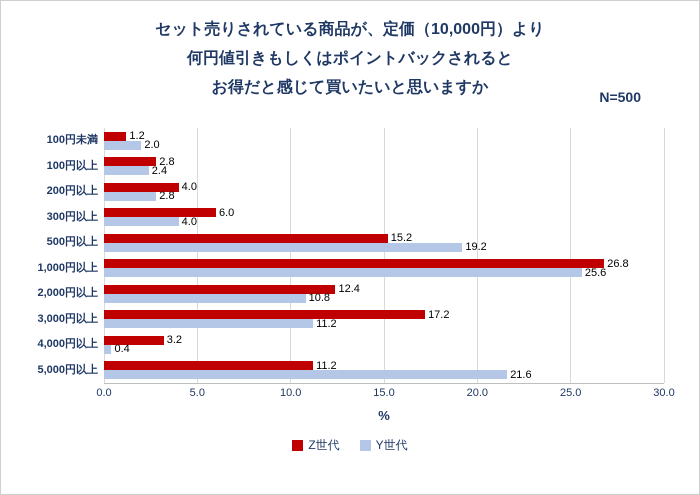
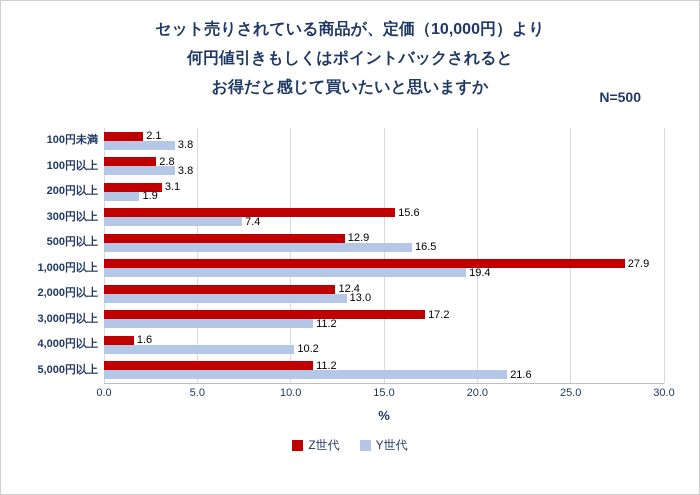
Z世代/100円未満: 1.2 -> 2.1
Y世代/100円未満: 2.0 -> 3.8
Y世代/100円以上: 2.4 -> 3.8
Z世代/200円以上: 4.0 -> 3.1
Y世代/200円以上: 2.8 -> 1.9
Z世代/300円以上: 6.0 -> 15.6
Y世代/300円以上: 4.0 -> 7.4
Z世代/500円以上: 15.2 -> 12.9
Y世代/500円以上: 19.2 -> 16.5
Z世代/1,000円以上: 26.8 -> 27.9
Y世代/1,000円以上: 25.6 -> 19.4
Y世代/2,000円以上: 10.8 -> 13.0
Z世代/4,000円以上: 3.2 -> 1.6
Y世代/4,000円以上: 0.4 -> 10.2
